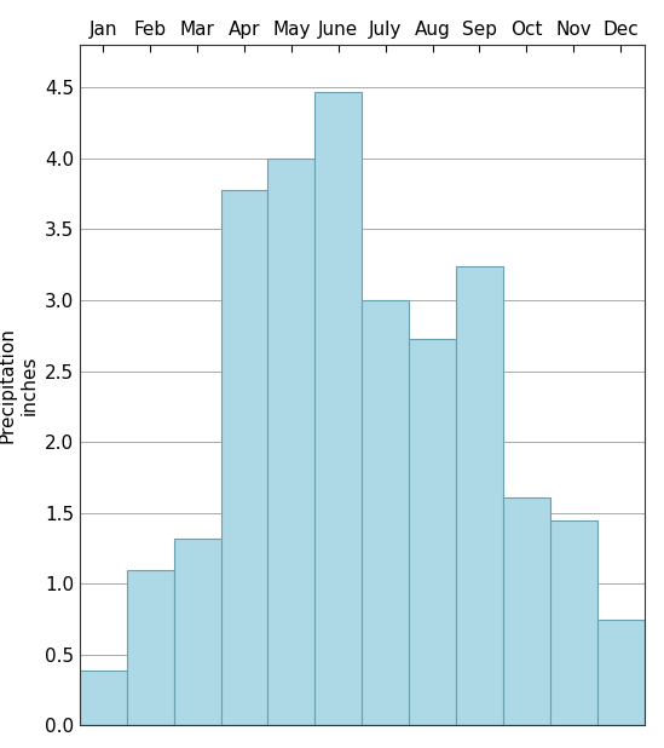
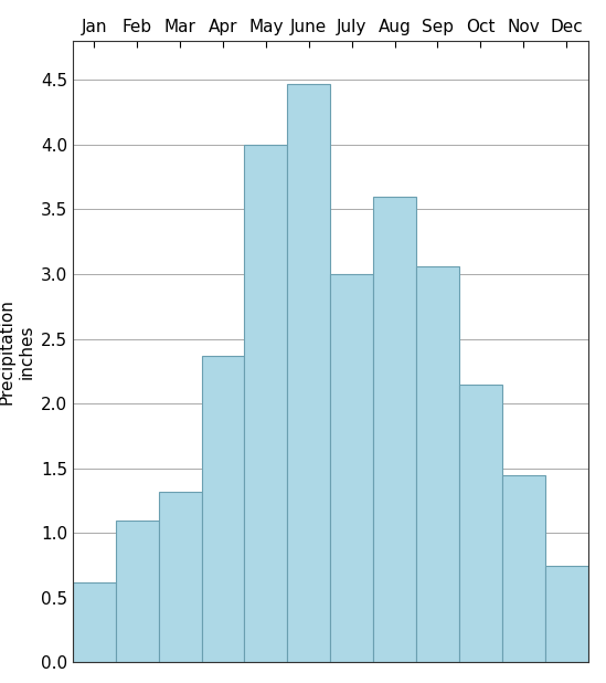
Jan: 0.39 -> 0.62
Apr: 3.78 -> 2.37
Aug: 2.73 -> 3.60
Sep: 3.24 -> 3.06
Oct: 1.61 -> 2.15
